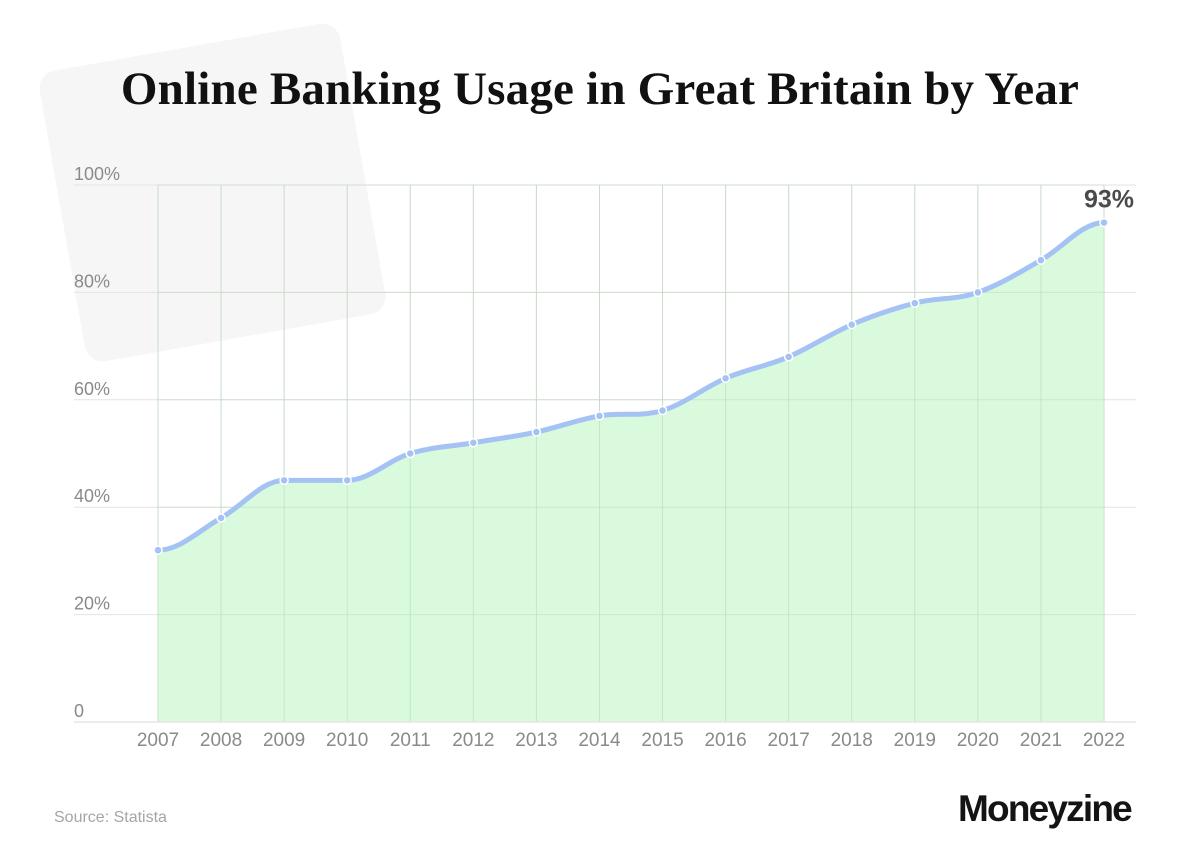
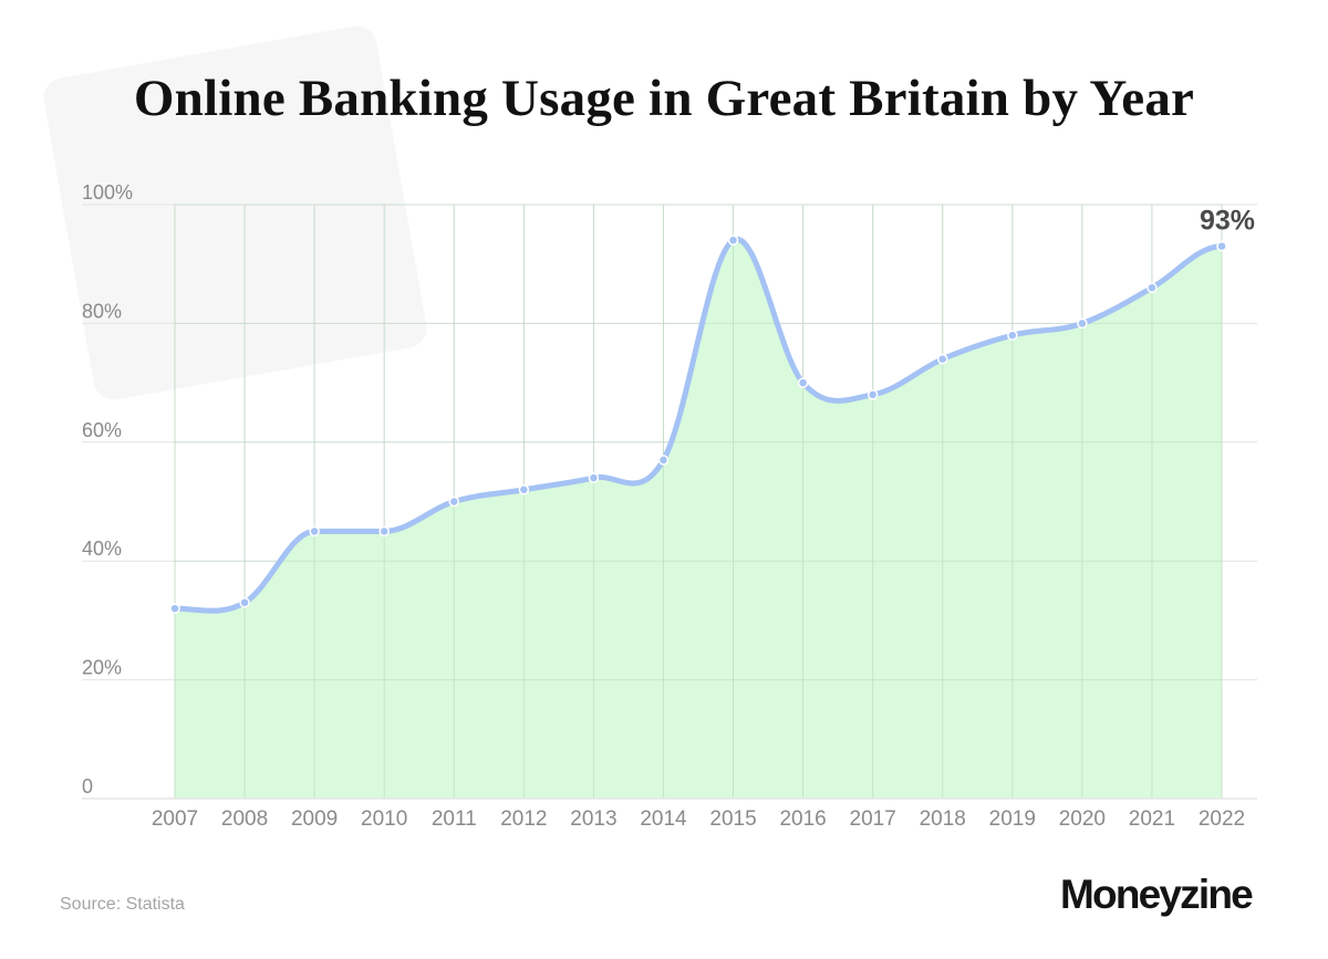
2008: 38% -> 33%
2015: 58% -> 94%
2016: 64% -> 70%
